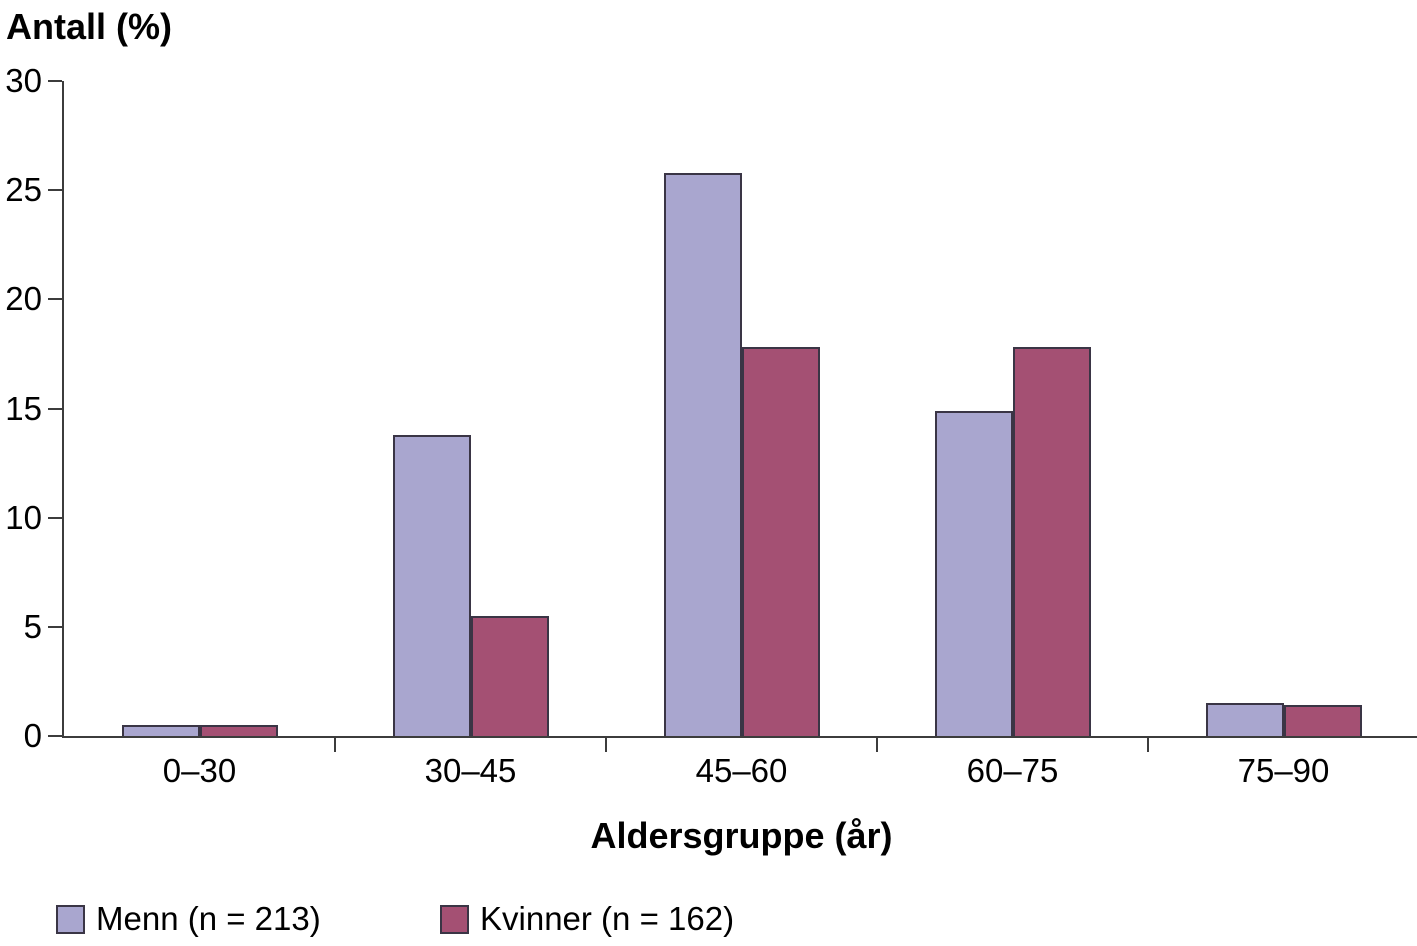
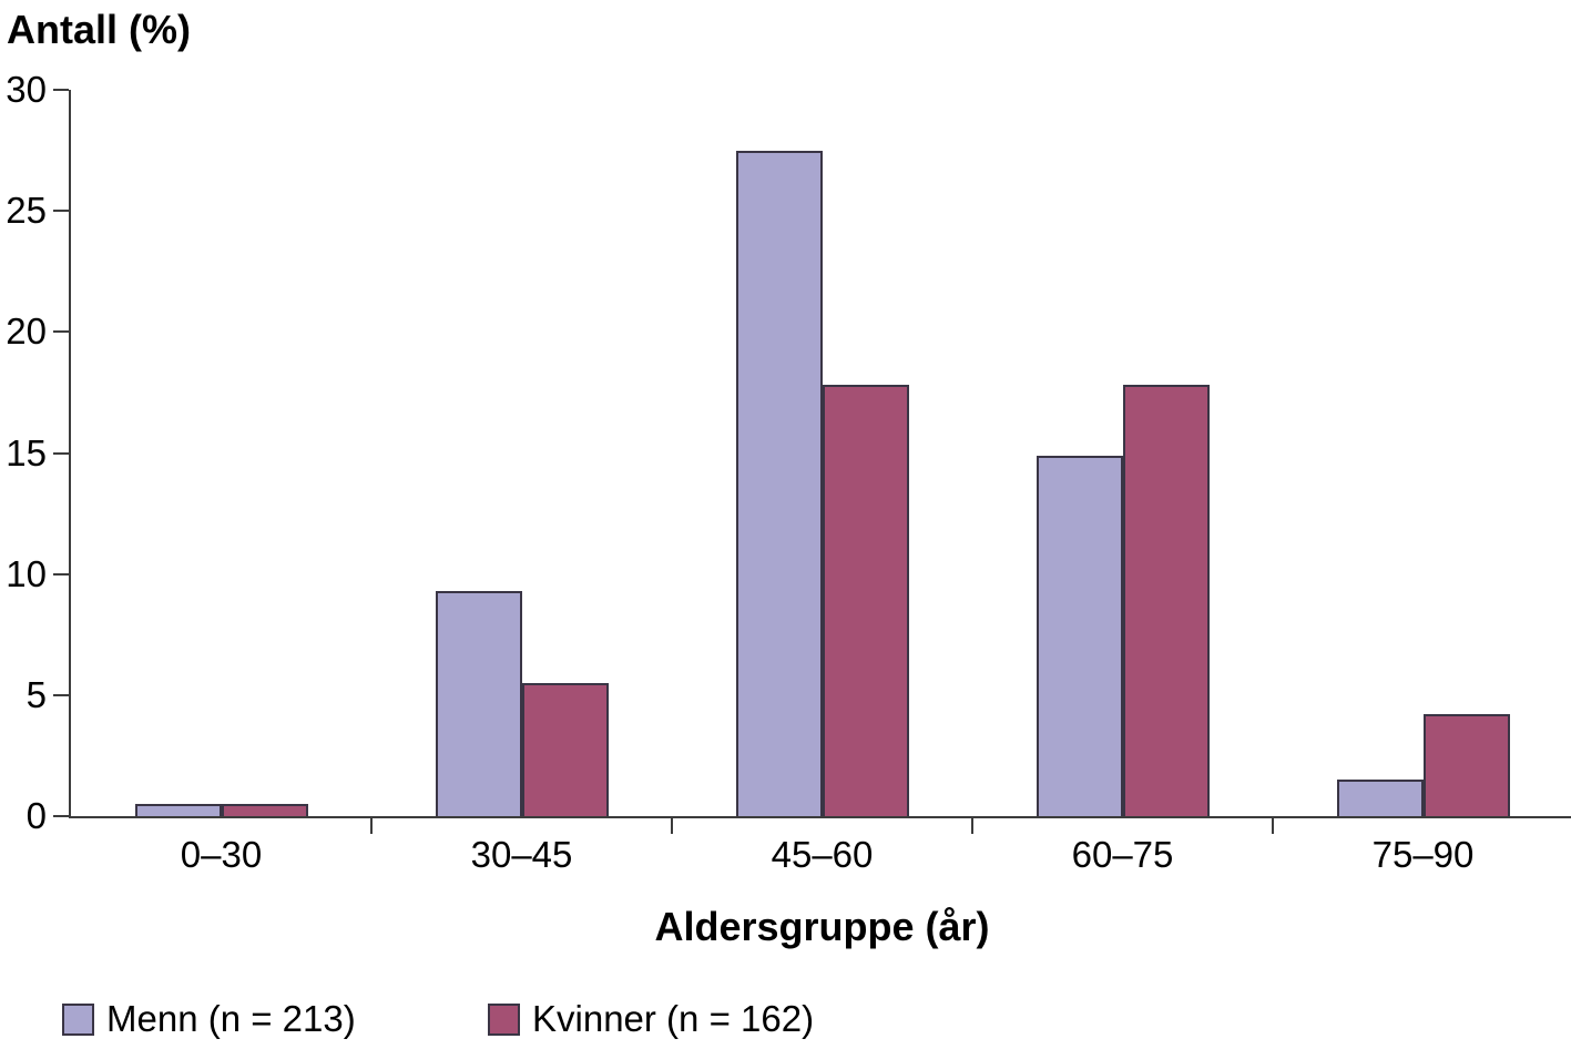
Menn (n = 213)/30–45: 13.8 -> 9.3
Menn (n = 213)/45–60: 25.8 -> 27.5
Kvinner (n = 162)/75–90: 1.4 -> 4.2
